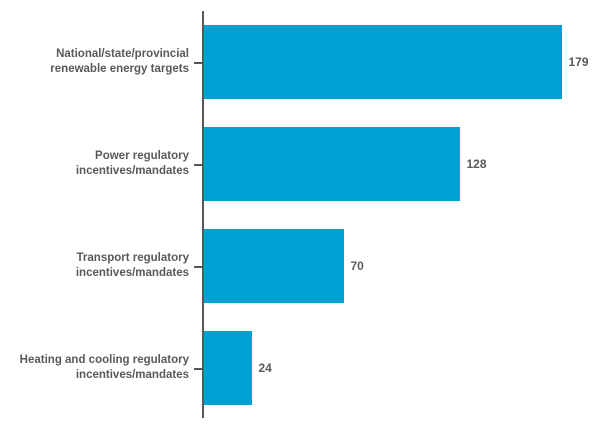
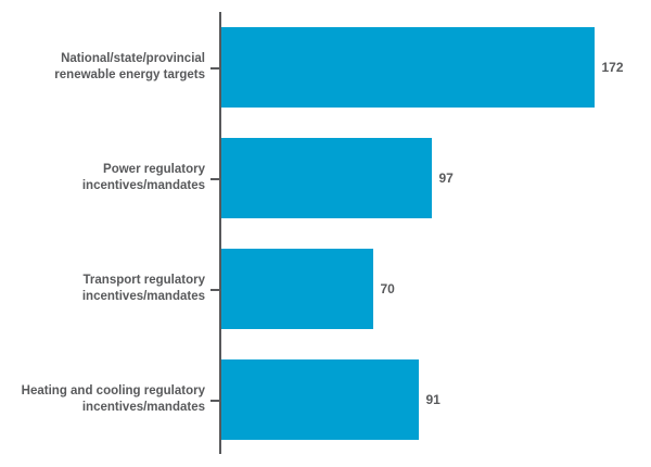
National/state/provincial renewable energy targets: 179 -> 172
Power regulatory incentives/mandates: 128 -> 97
Heating and cooling regulatory incentives/mandates: 24 -> 91
